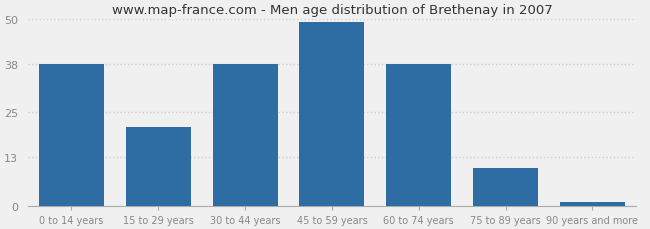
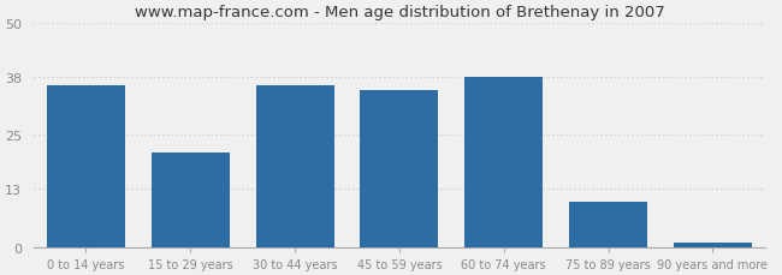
0 to 14 years: 38 -> 36
30 to 44 years: 38 -> 36
45 to 59 years: 49 -> 35
